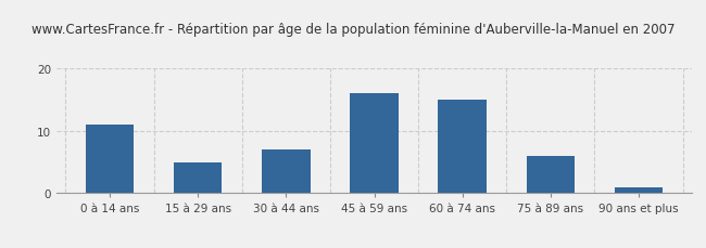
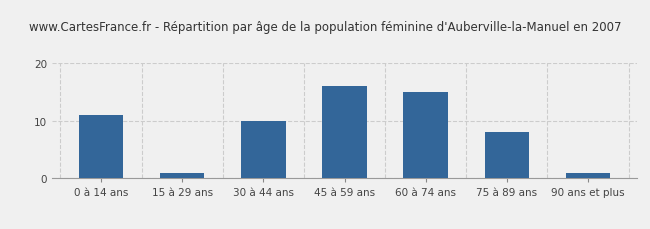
15 à 29 ans: 5 -> 1
30 à 44 ans: 7 -> 10
75 à 89 ans: 6 -> 8
